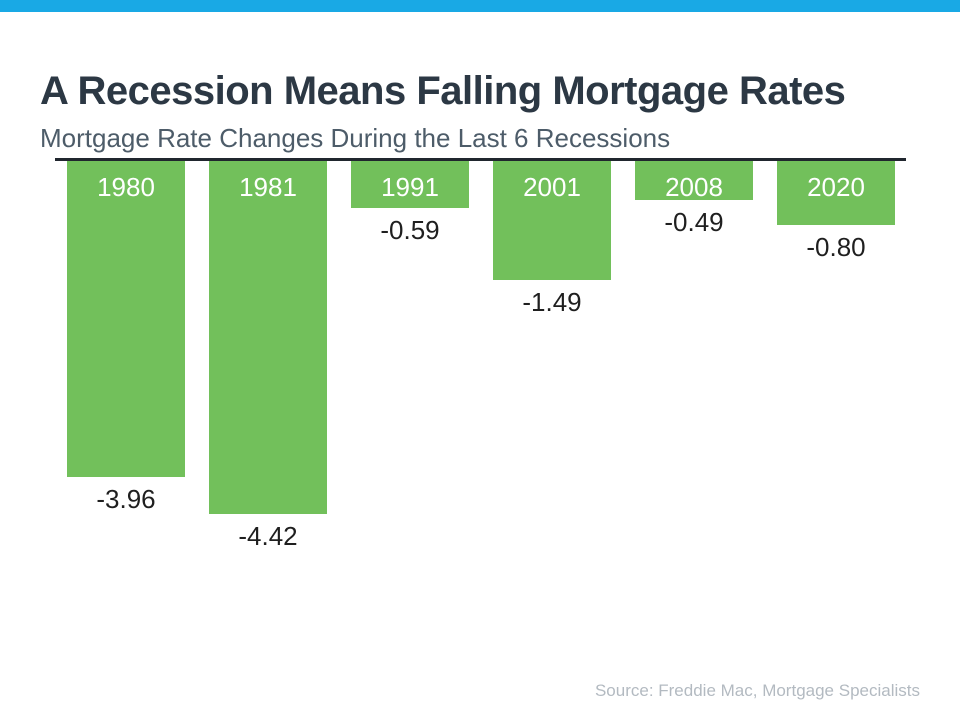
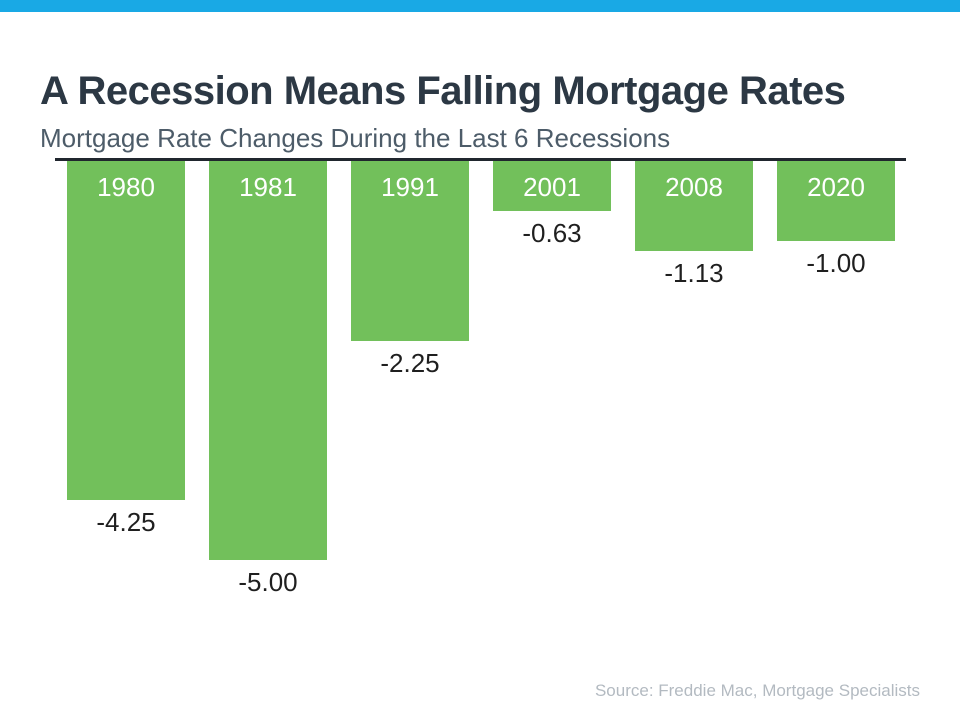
1980: -3.96 -> -4.25
1981: -4.42 -> -5.00
1991: -0.59 -> -2.25
2001: -1.49 -> -0.63
2008: -0.49 -> -1.13
2020: -0.80 -> -1.00
